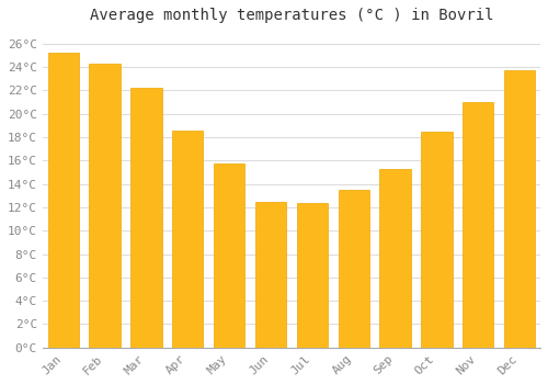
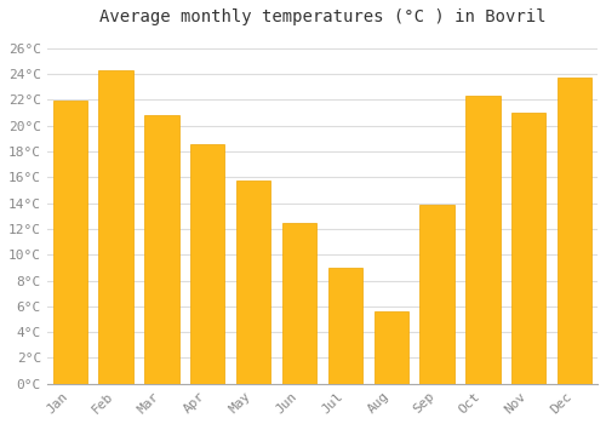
Jan: 25.2°C -> 21.9°C
Mar: 22.2°C -> 20.8°C
Jul: 12.4°C -> 9.0°C
Aug: 13.5°C -> 5.6°C
Sep: 15.3°C -> 13.9°C
Oct: 18.5°C -> 22.3°C
